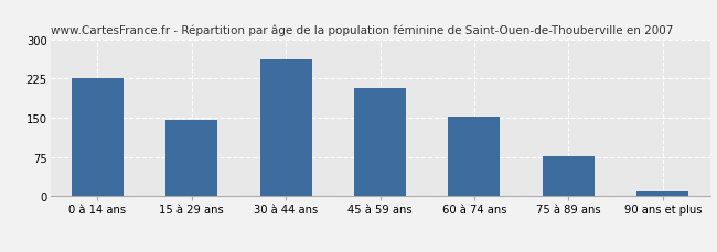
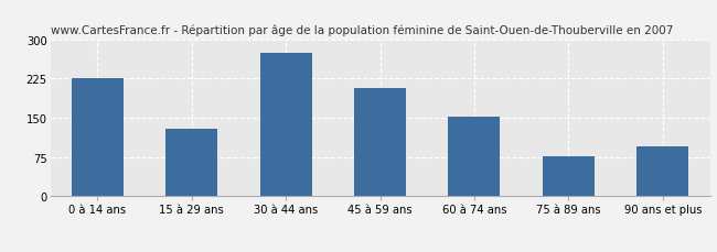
15 à 29 ans: 147 -> 130
30 à 44 ans: 262 -> 275
90 ans et plus: 10 -> 95
